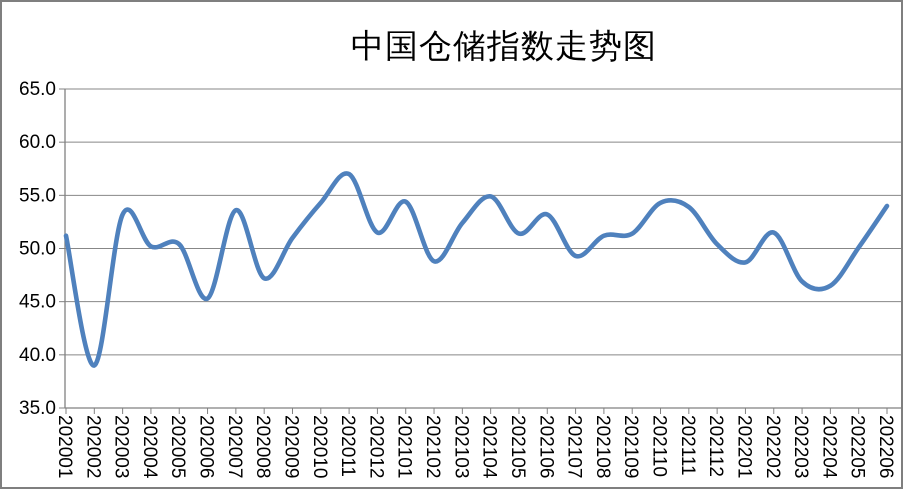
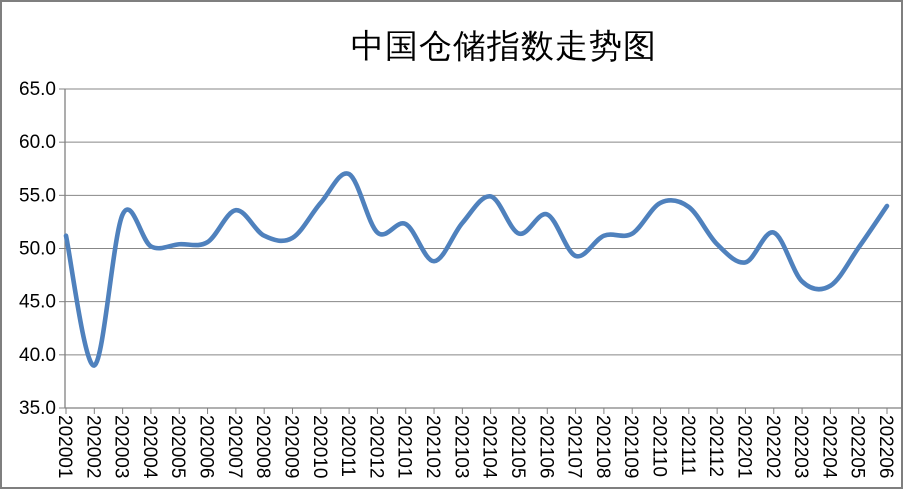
202006: 45.3 -> 50.6
202008: 47.2 -> 51.2
202101: 54.4 -> 52.3
